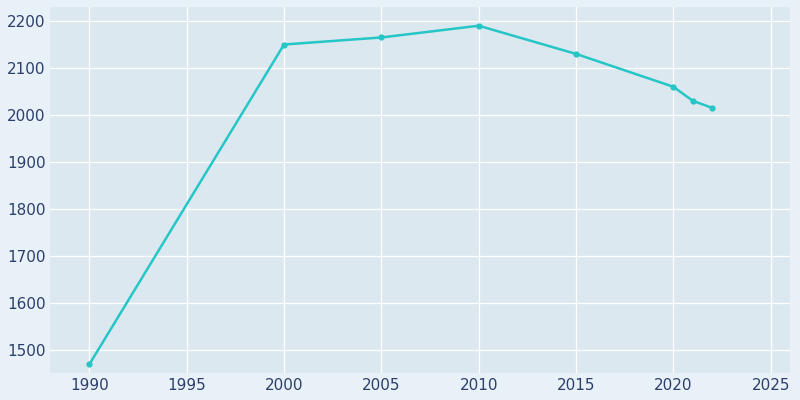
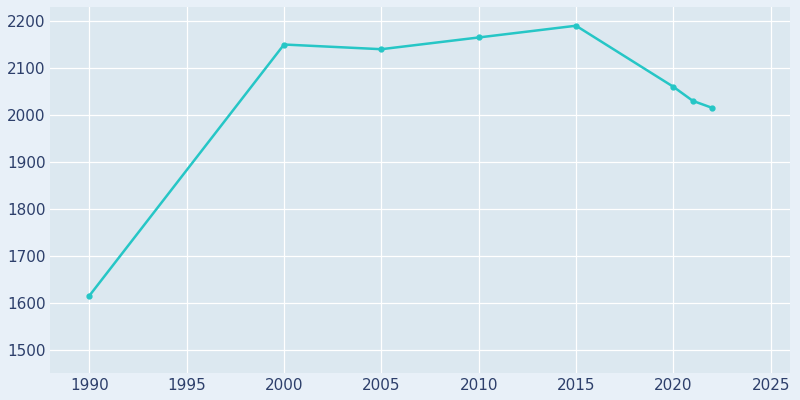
1990: 1469 -> 1615
2005: 2165 -> 2140
2010: 2190 -> 2165
2015: 2130 -> 2190
